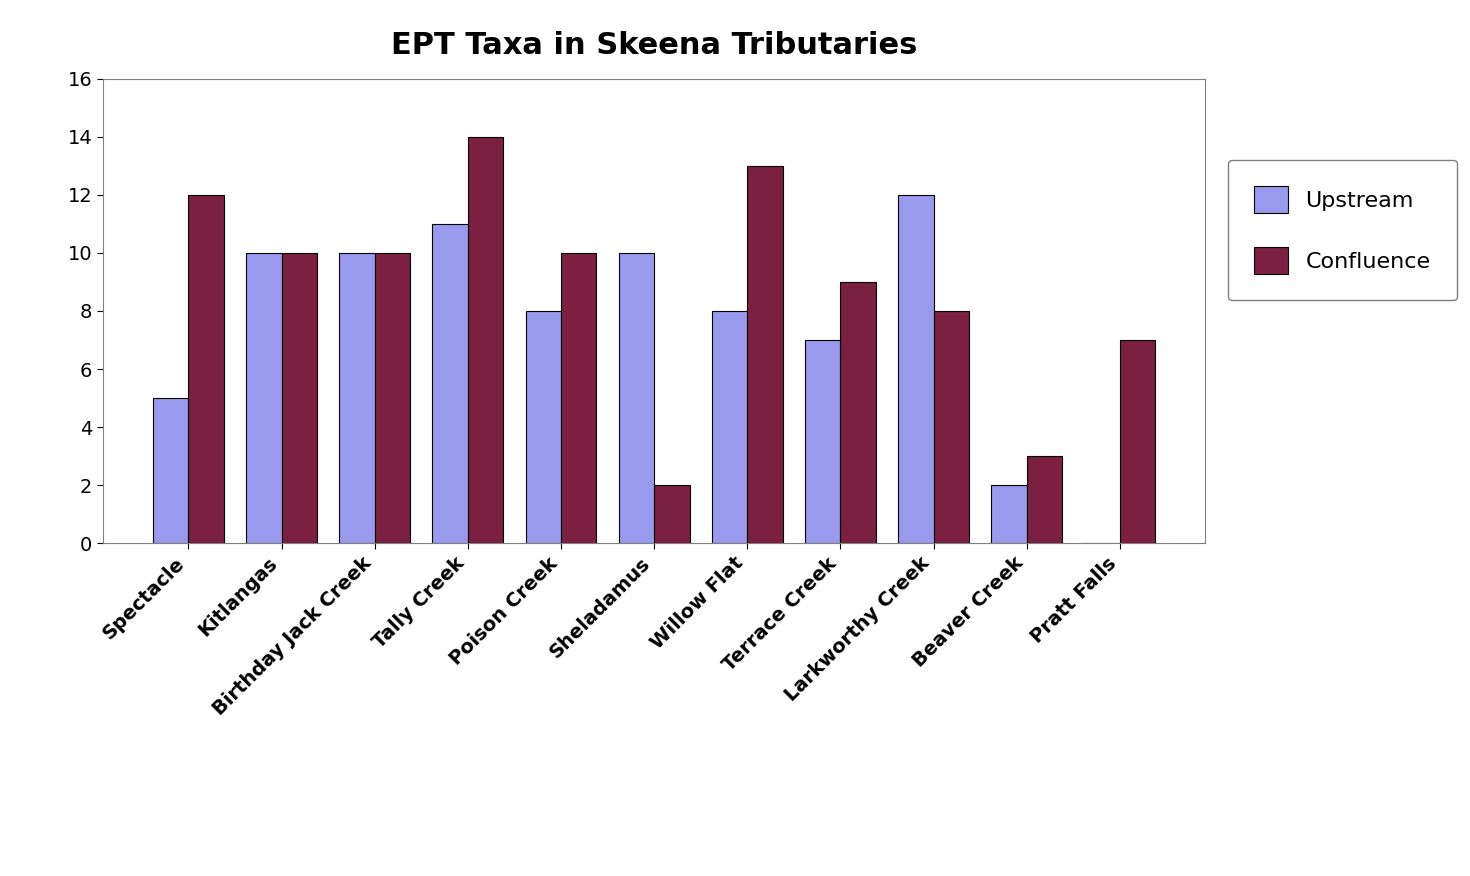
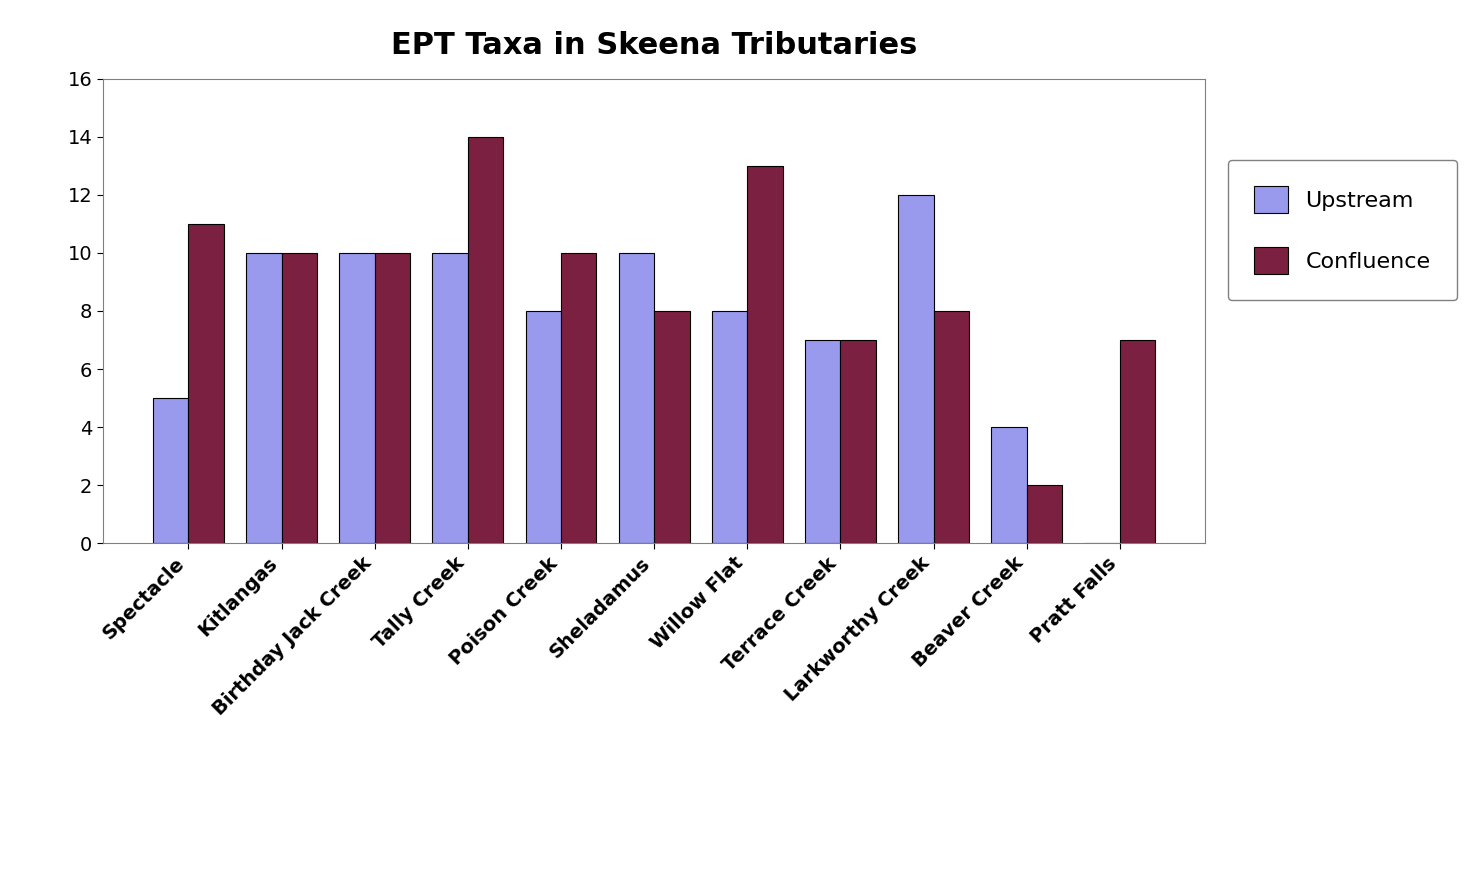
Confluence/Spectacle: 12 -> 11
Upstream/Tally Creek: 11 -> 10
Confluence/Sheladamus: 2 -> 8
Confluence/Terrace Creek: 9 -> 7
Upstream/Beaver Creek: 2 -> 4
Confluence/Beaver Creek: 3 -> 2
